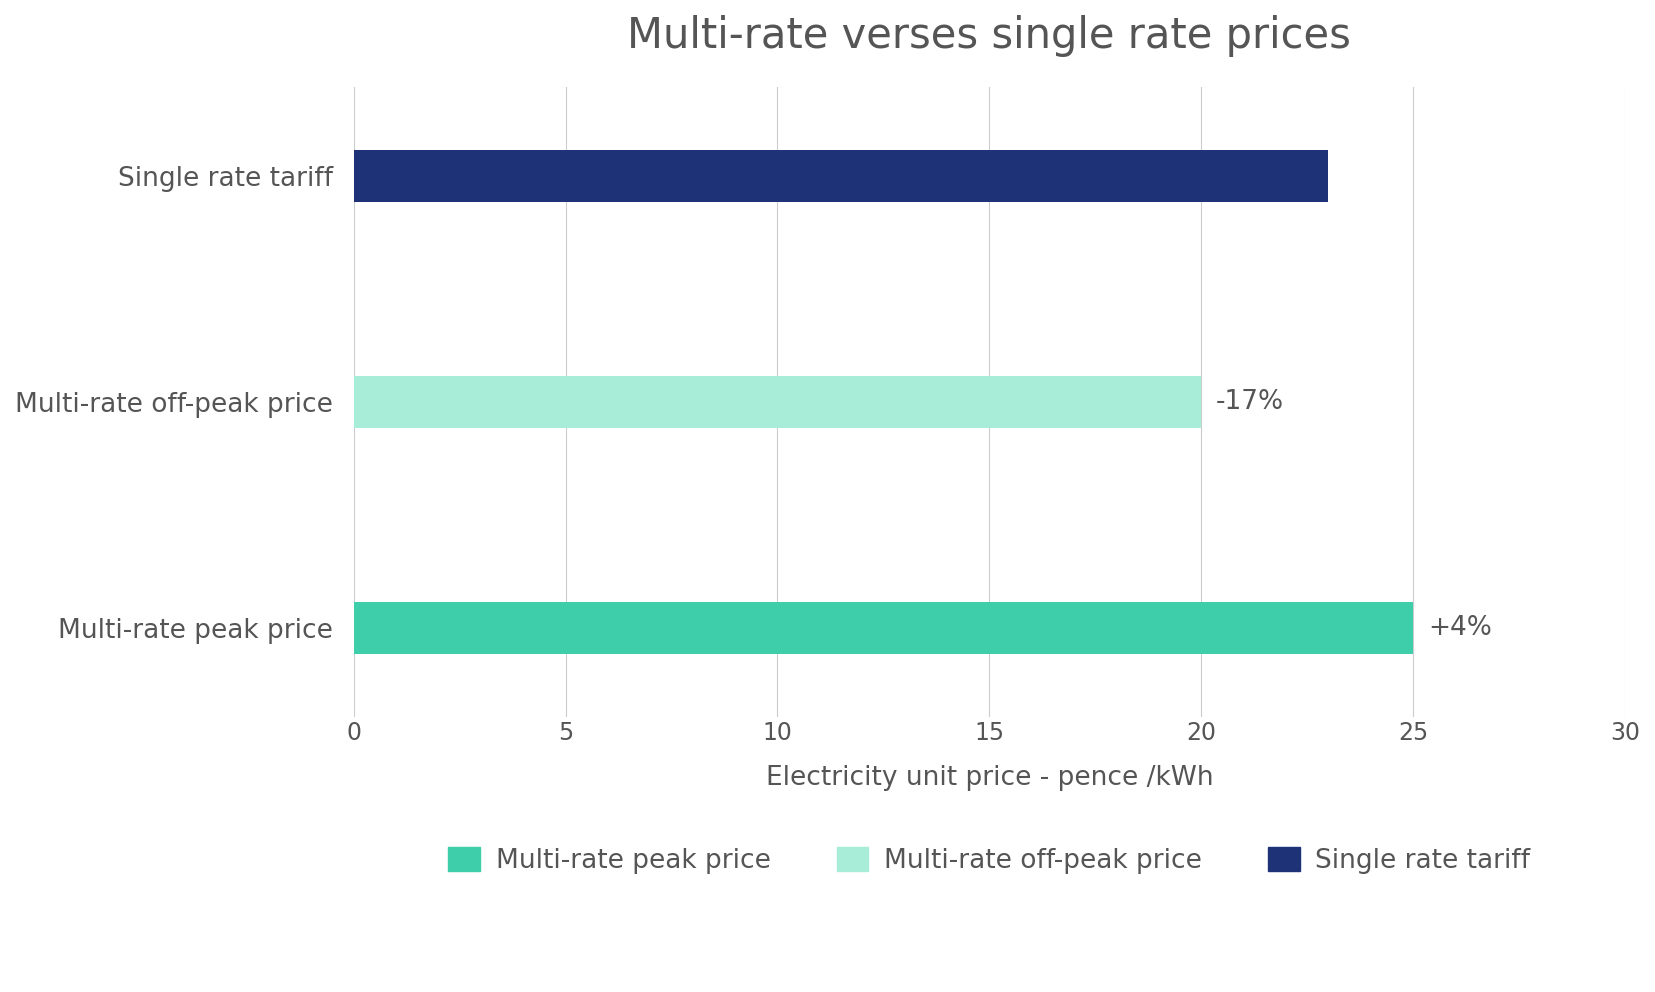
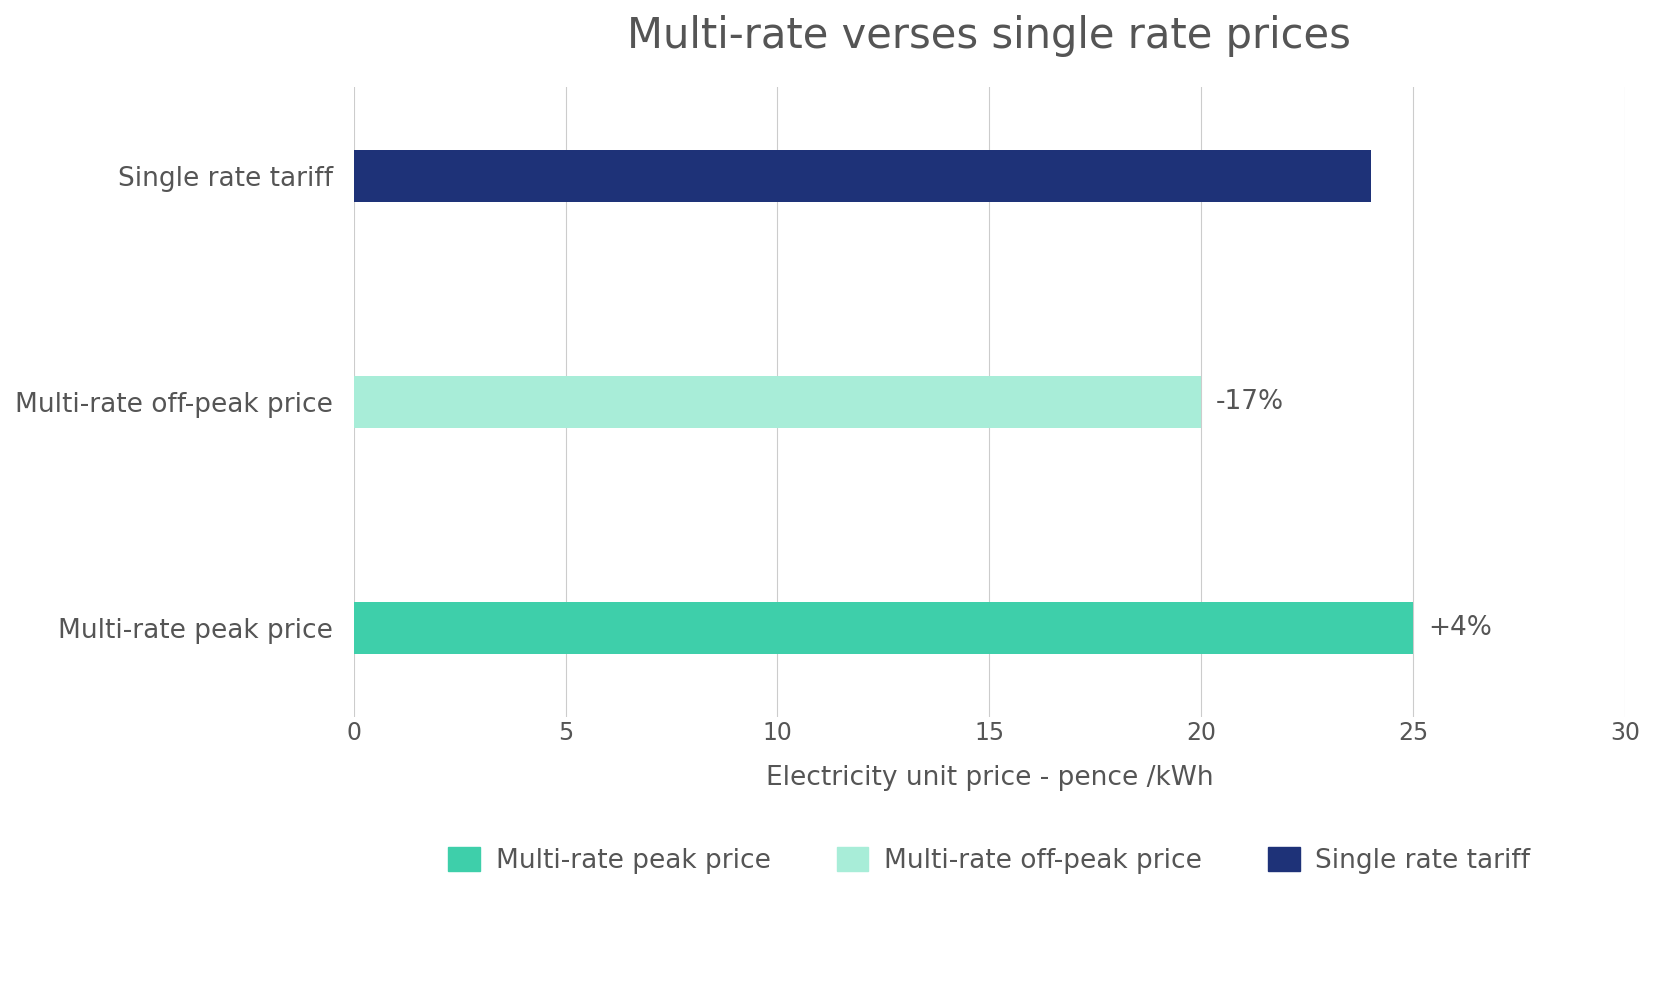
Single rate tariff: 23 -> 24
